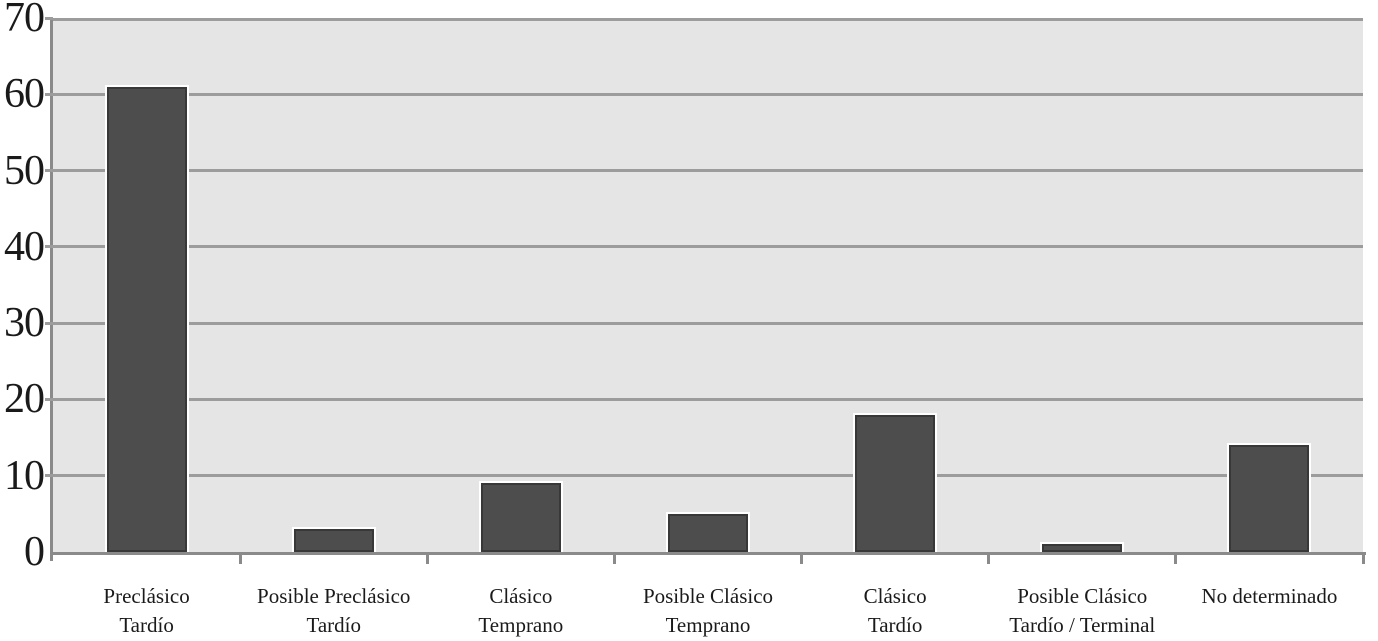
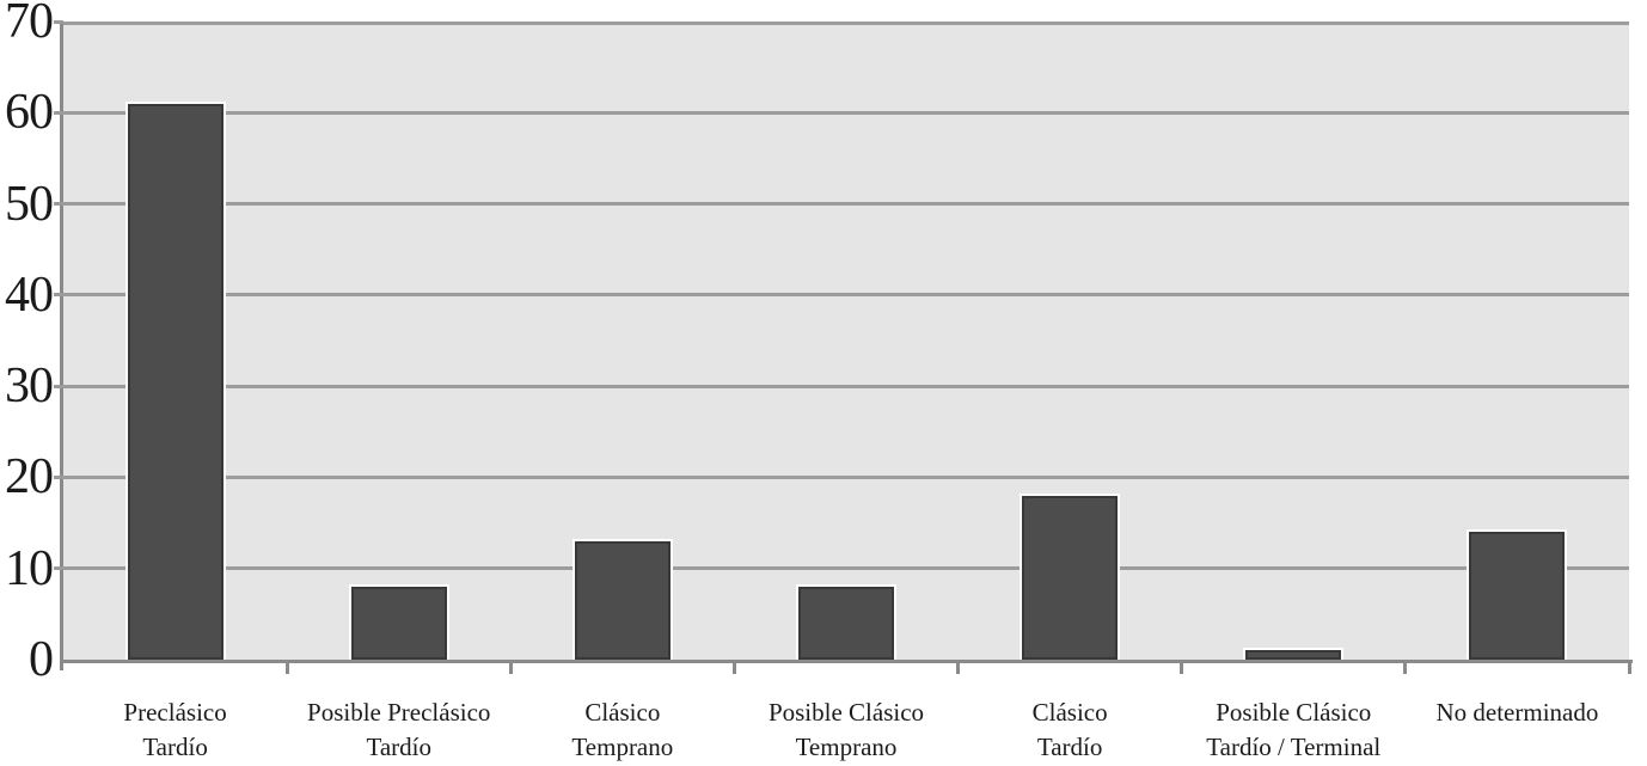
Posible Preclásico Tardío: 3 -> 8
Clásico Temprano: 9 -> 13
Posible Clásico Temprano: 5 -> 8
